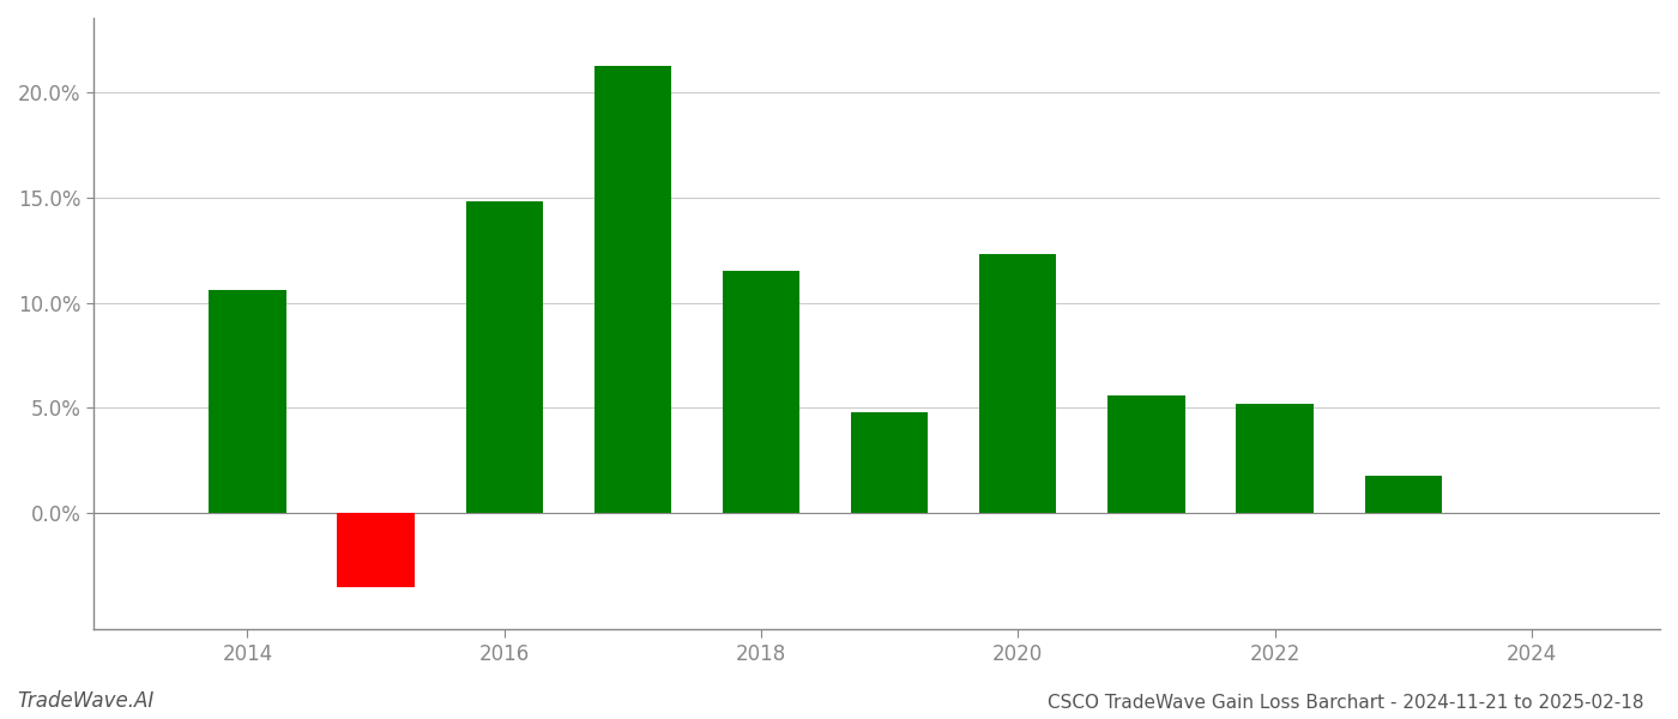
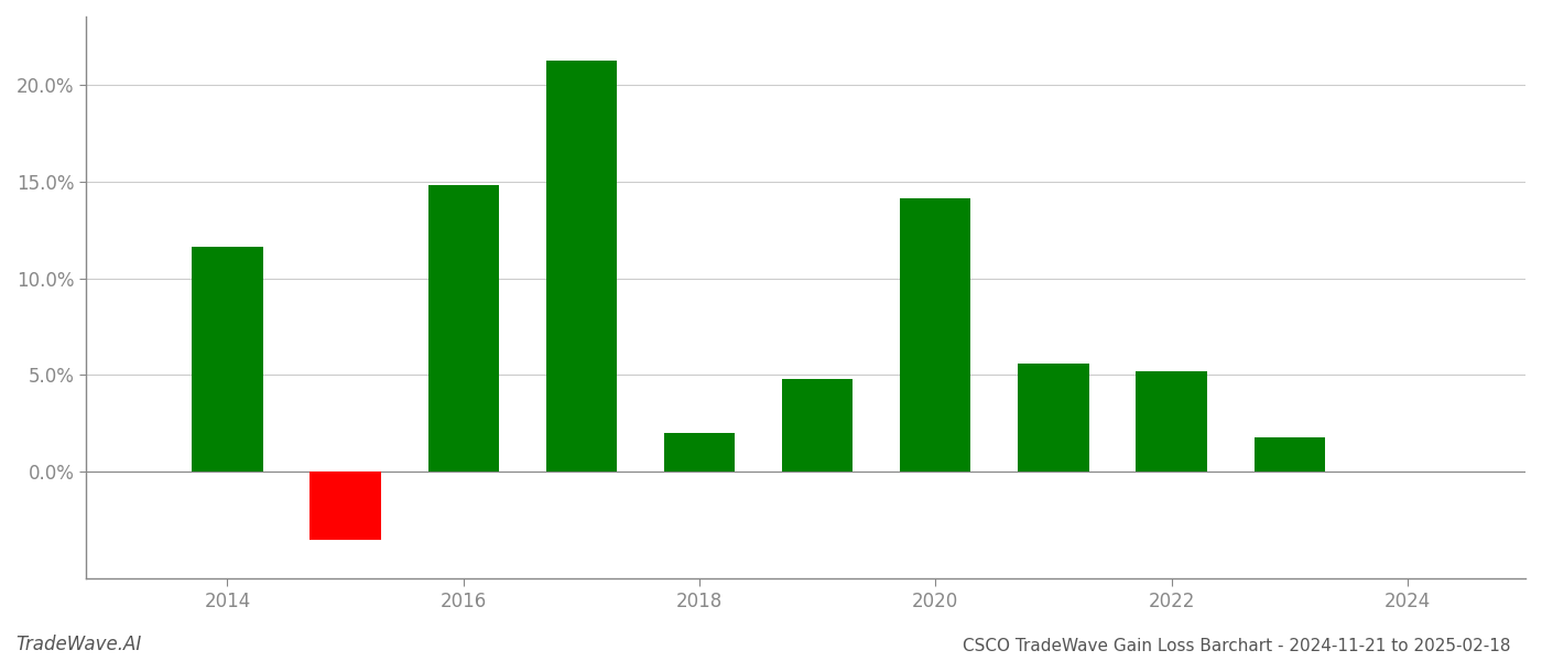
2014: 10.6% -> 11.6%
2018: 11.5% -> 2.0%
2020: 12.3% -> 14.1%
